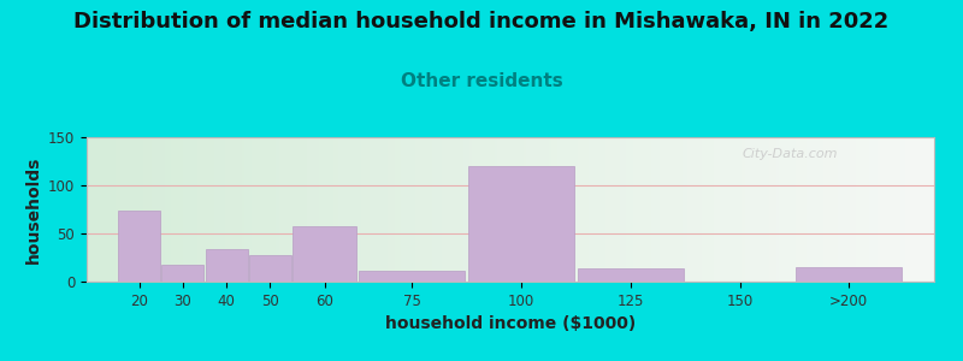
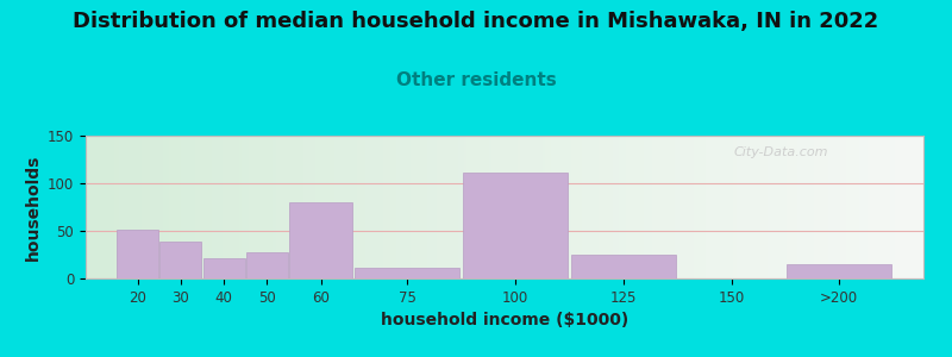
20: 74 -> 51
30: 18 -> 39
40: 34 -> 21
60: 58 -> 80
100: 120 -> 111
125: 14 -> 25
